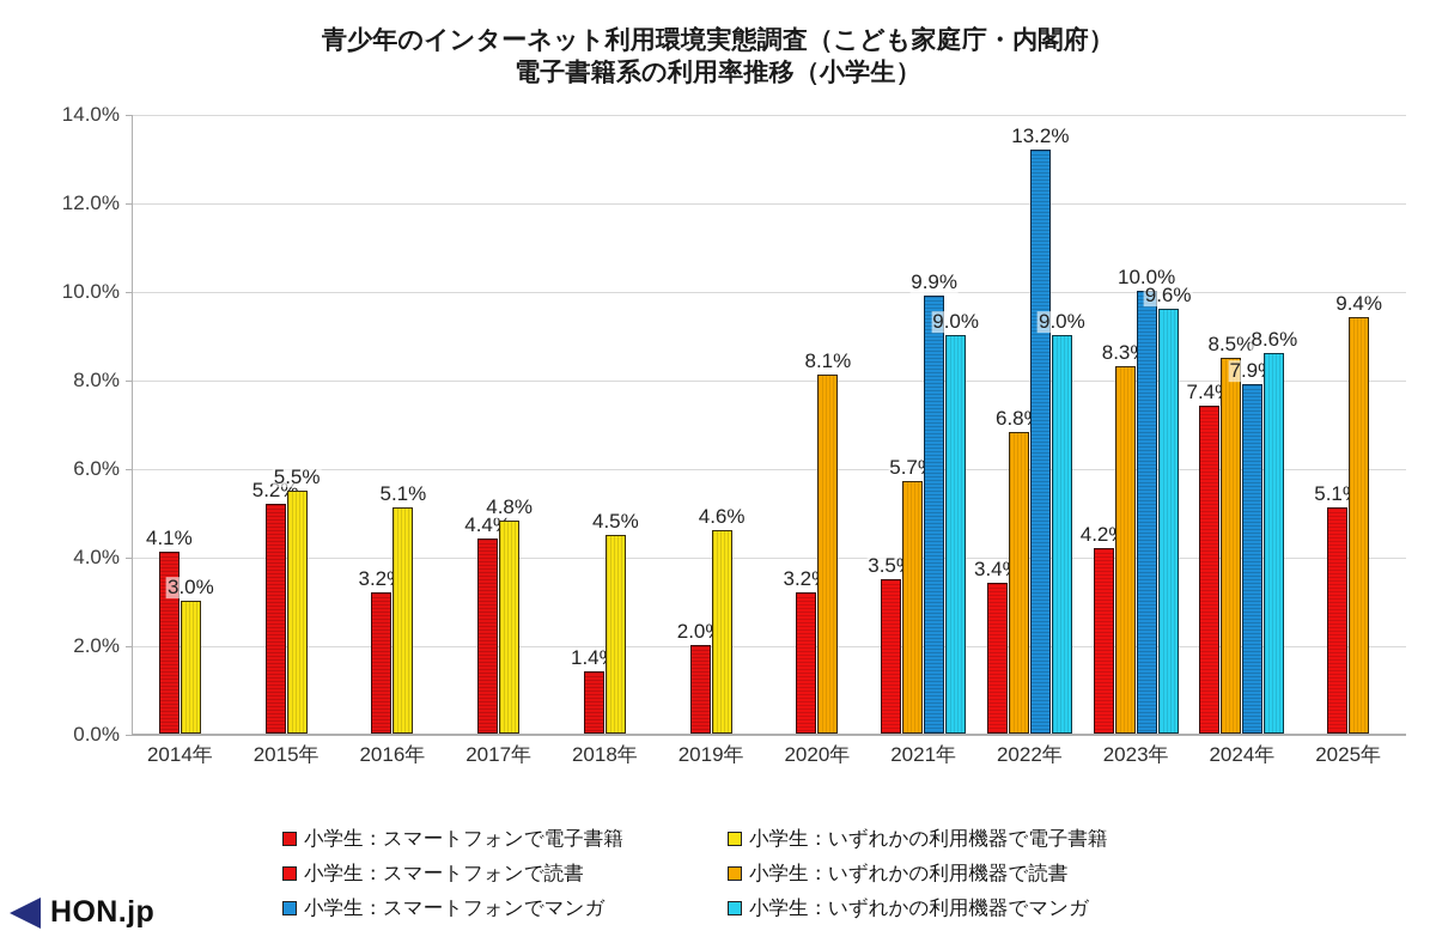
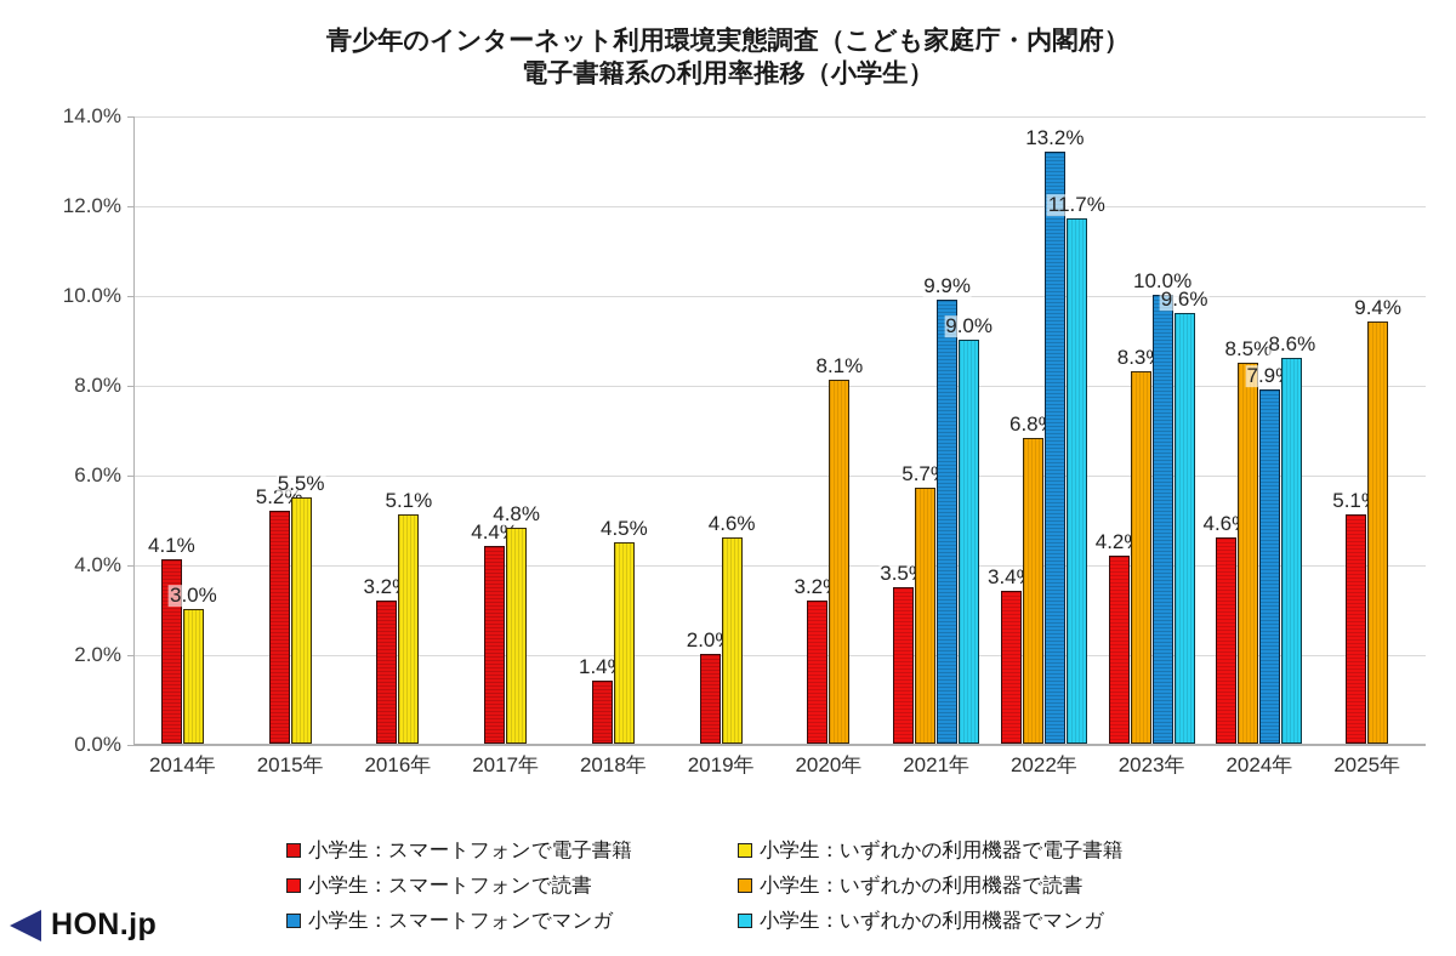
小学生：いずれかの利用機器でマンガ/2022年: 9.0% -> 11.7%
小学生：スマートフォンで読書/2024年: 7.4% -> 4.6%
